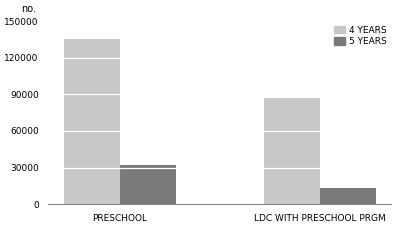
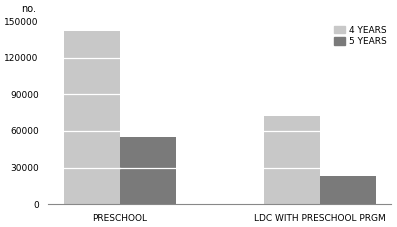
4 YEARS/PRESCHOOL: 135000 -> 142000
5 YEARS/PRESCHOOL: 32000 -> 55000
4 YEARS/LDC WITH PRESCHOOL PRGM: 87000 -> 72000
5 YEARS/LDC WITH PRESCHOOL PRGM: 13000 -> 23000
